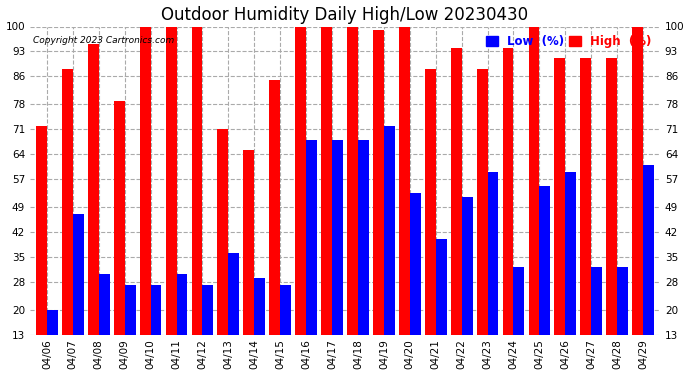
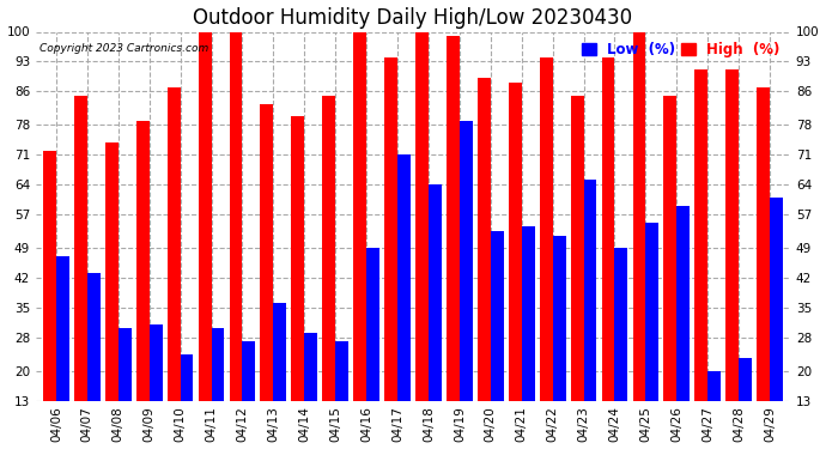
Low (%)/04/06: 20 -> 47
High (%)/04/07: 88 -> 85
Low (%)/04/07: 47 -> 43
High (%)/04/08: 95 -> 74
Low (%)/04/09: 27 -> 31
High (%)/04/10: 100 -> 87
Low (%)/04/10: 27 -> 24
High (%)/04/13: 71 -> 83
High (%)/04/14: 65 -> 80
Low (%)/04/16: 68 -> 49
High (%)/04/17: 100 -> 94
Low (%)/04/17: 68 -> 71
Low (%)/04/18: 68 -> 64
Low (%)/04/19: 72 -> 79
High (%)/04/20: 100 -> 89
Low (%)/04/21: 40 -> 54
High (%)/04/23: 88 -> 85
Low (%)/04/23: 59 -> 65
Low (%)/04/24: 32 -> 49
High (%)/04/26: 91 -> 85
Low (%)/04/27: 32 -> 20
Low (%)/04/28: 32 -> 23
High (%)/04/29: 100 -> 87
